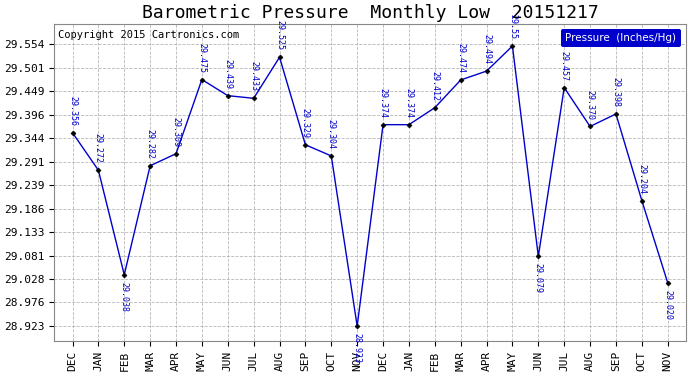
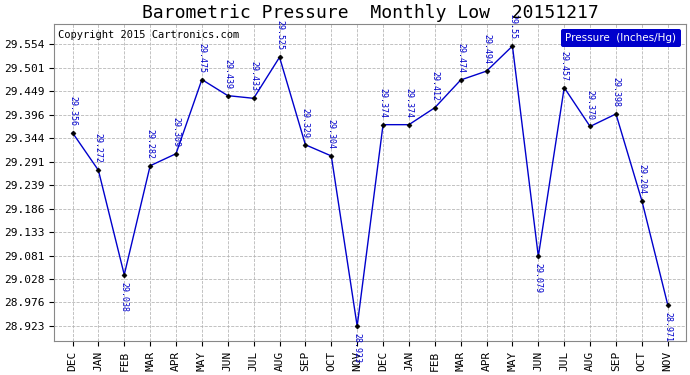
NOV: 29.020 -> 28.971
